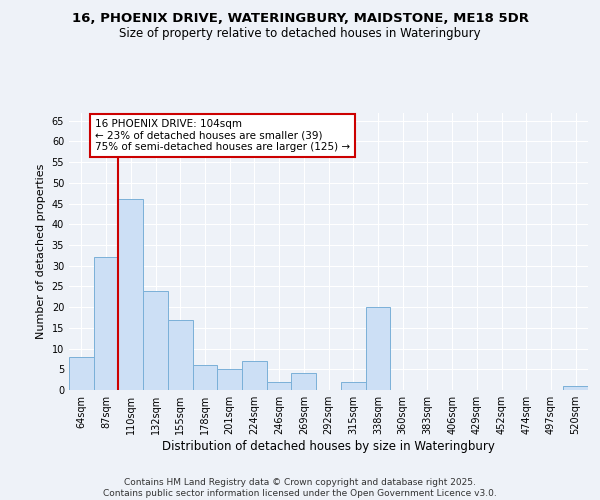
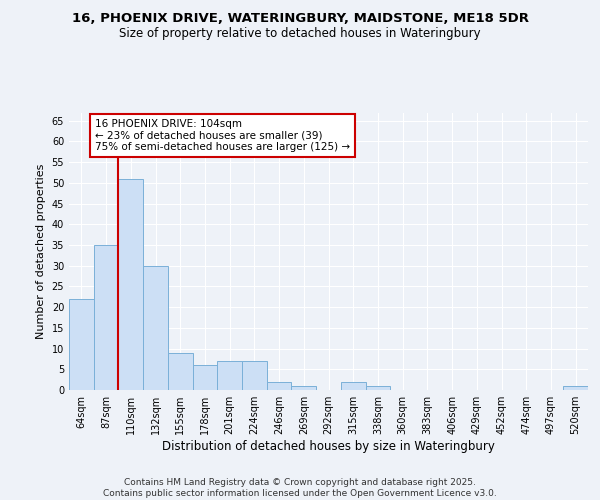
64sqm: 8 -> 22
87sqm: 32 -> 35
110sqm: 46 -> 51
132sqm: 24 -> 30
155sqm: 17 -> 9
201sqm: 5 -> 7
269sqm: 4 -> 1
338sqm: 20 -> 1
